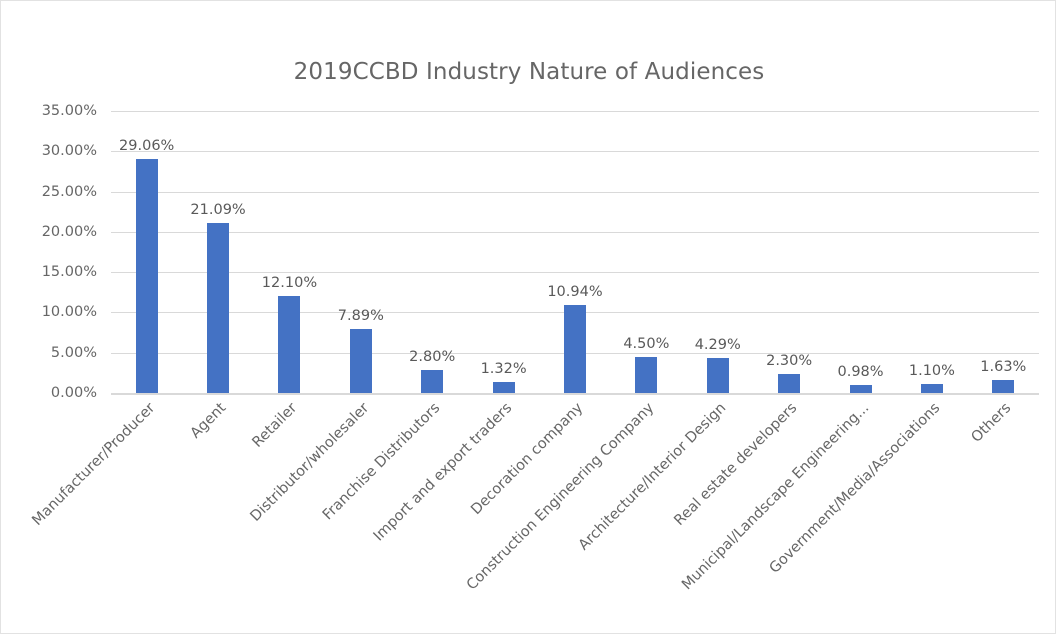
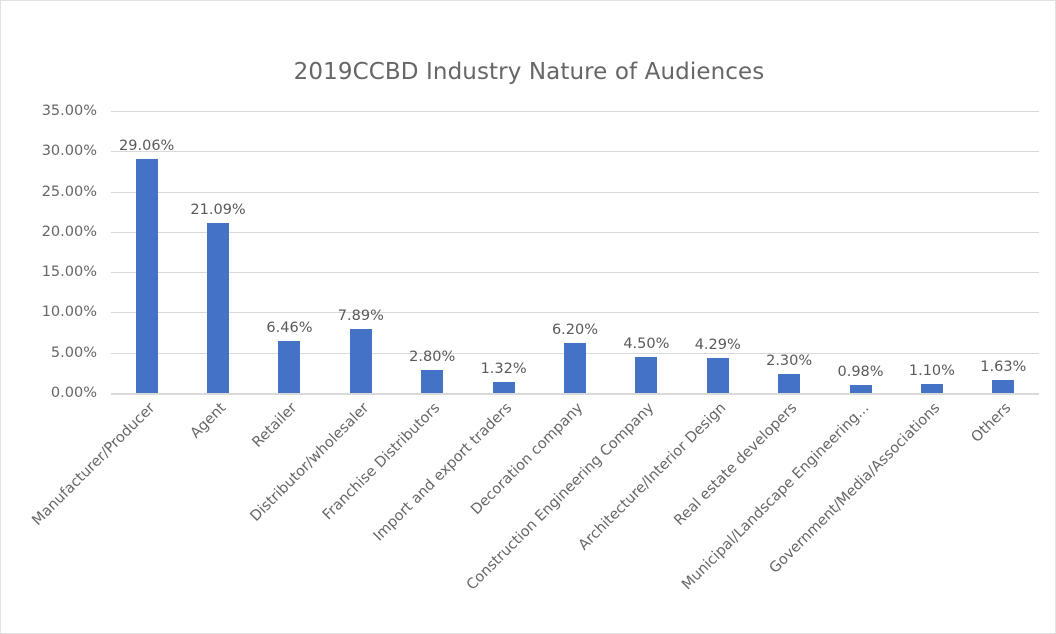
Retailer: 12.10% -> 6.46%
Decoration company: 10.94% -> 6.20%
